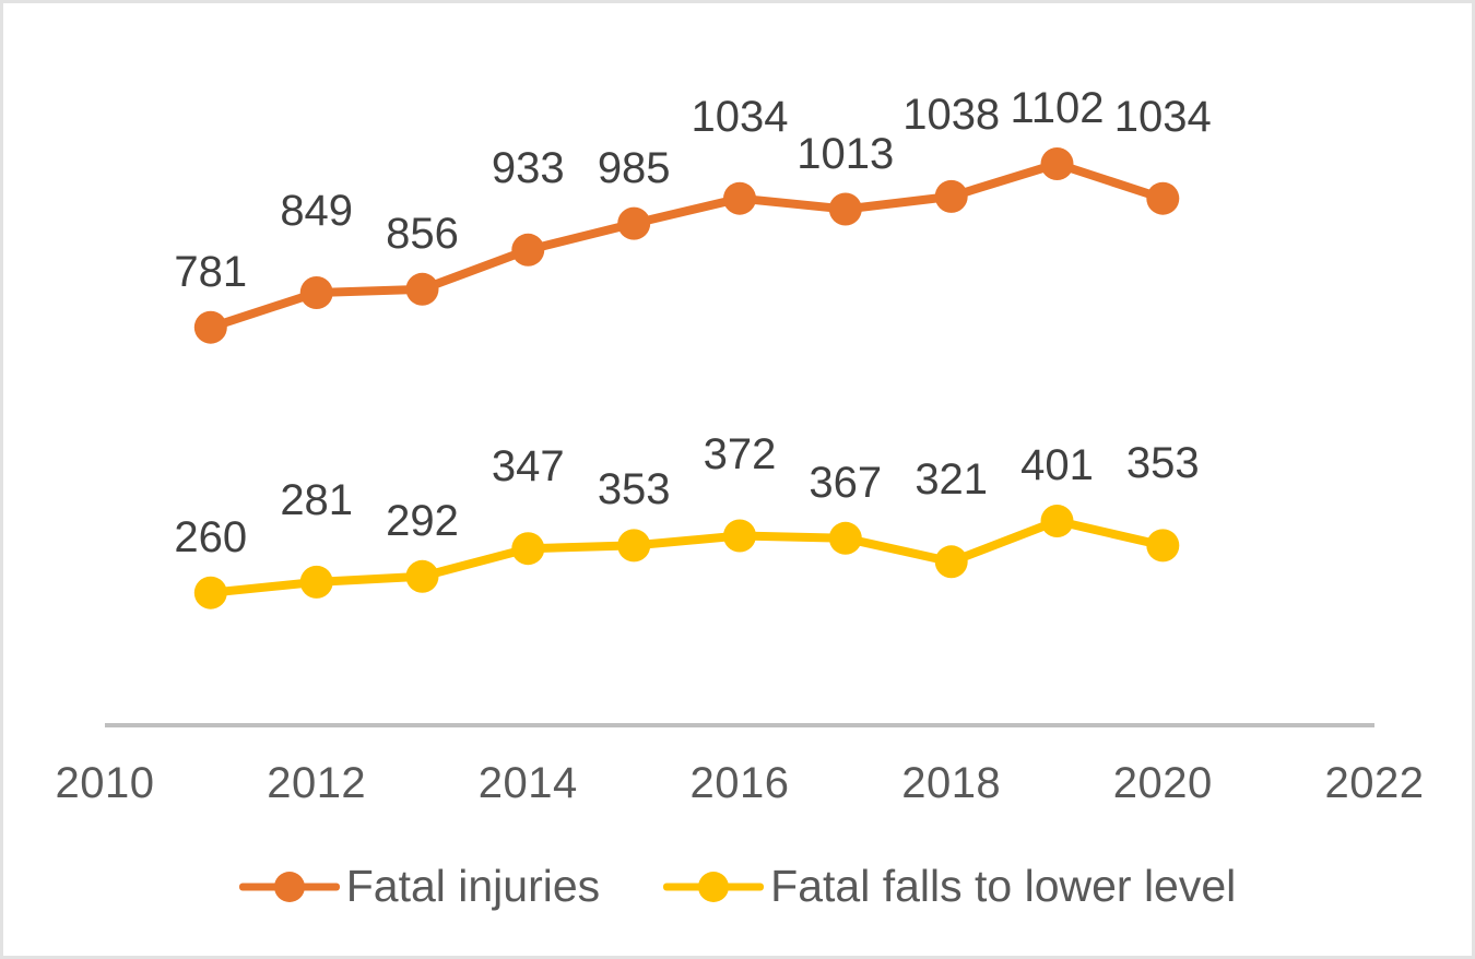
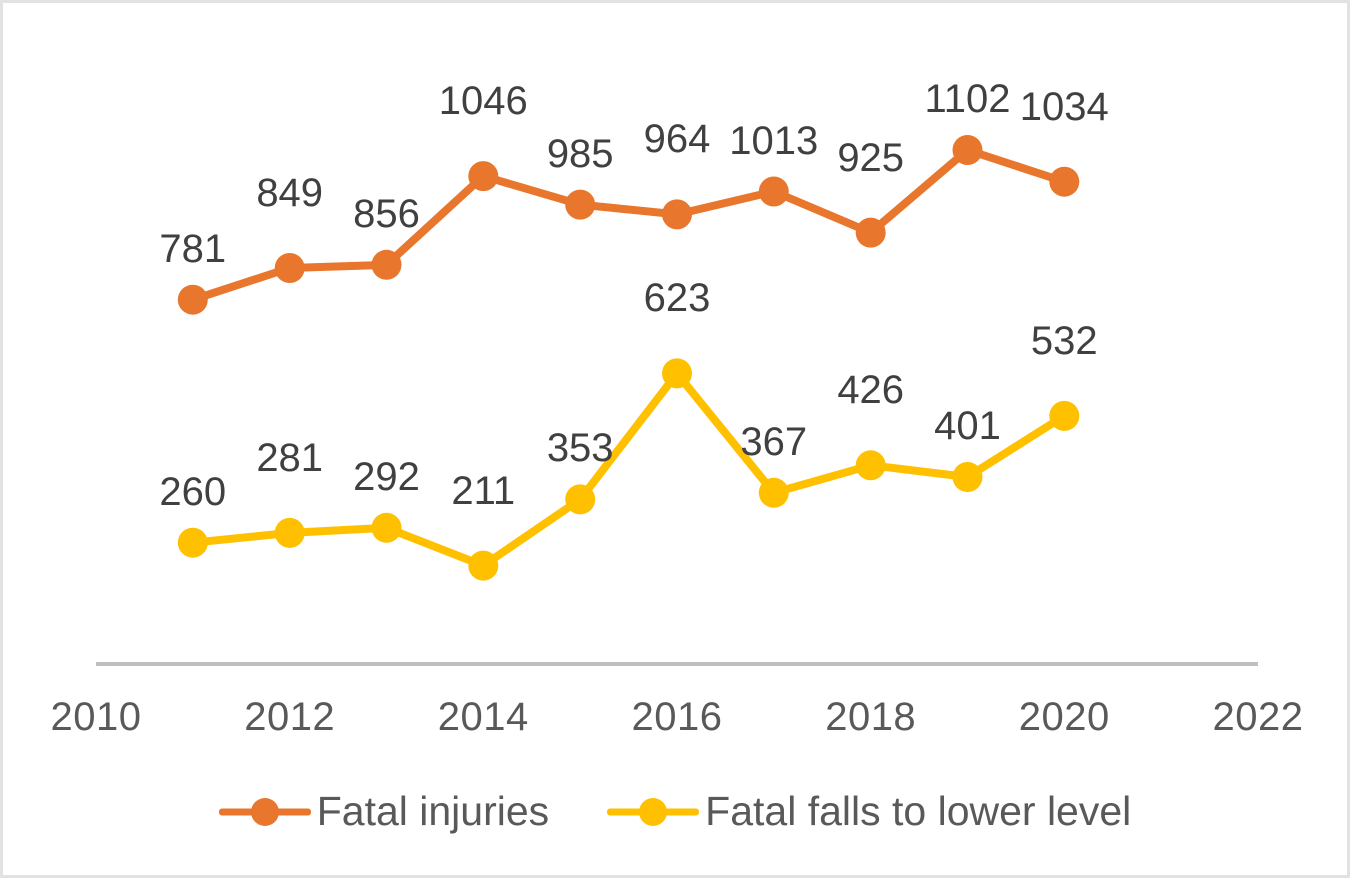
Fatal injuries/2014: 933 -> 1046
Fatal falls to lower level/2014: 347 -> 211
Fatal injuries/2016: 1034 -> 964
Fatal falls to lower level/2016: 372 -> 623
Fatal injuries/2018: 1038 -> 925
Fatal falls to lower level/2018: 321 -> 426
Fatal falls to lower level/2020: 353 -> 532
